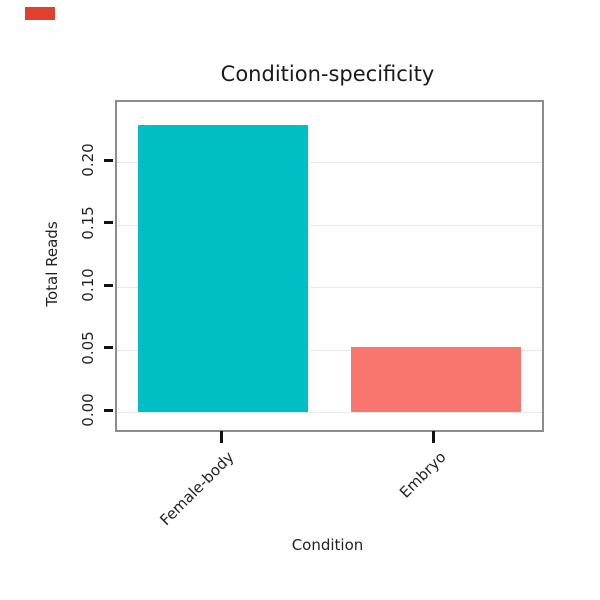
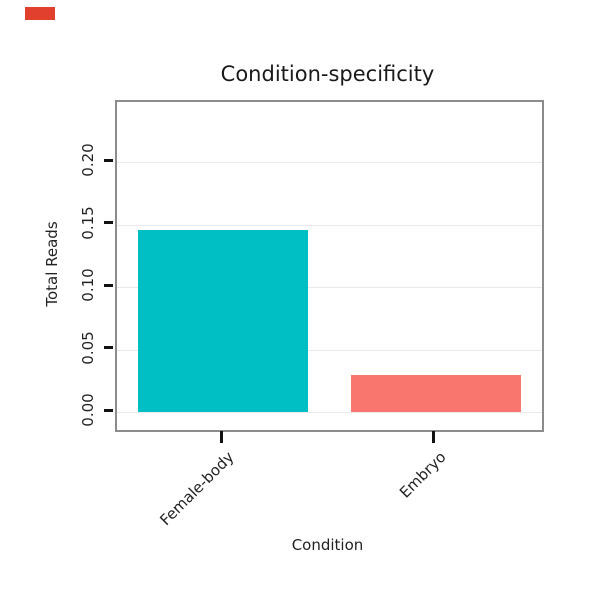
Female-body: 0.230 -> 0.146
Embryo: 0.052 -> 0.030
